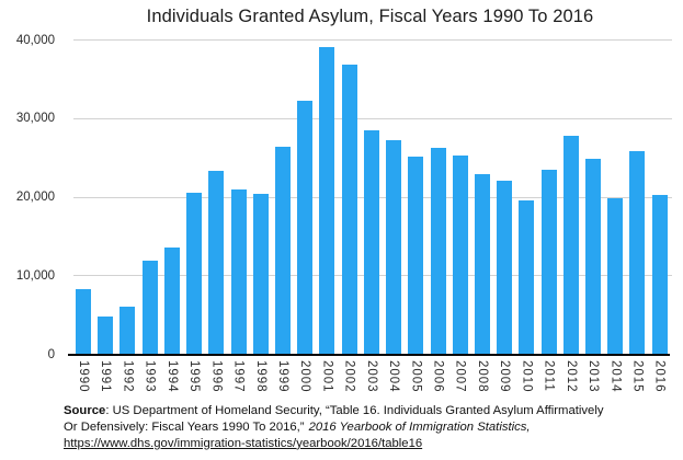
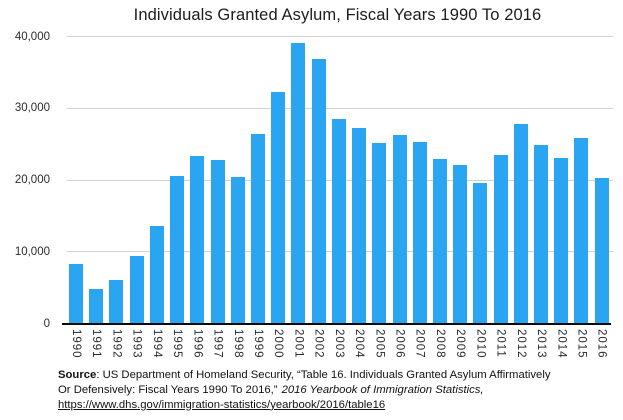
1993: 12000 -> 10000
1997: 21000 -> 23000
2014: 20000 -> 23000
